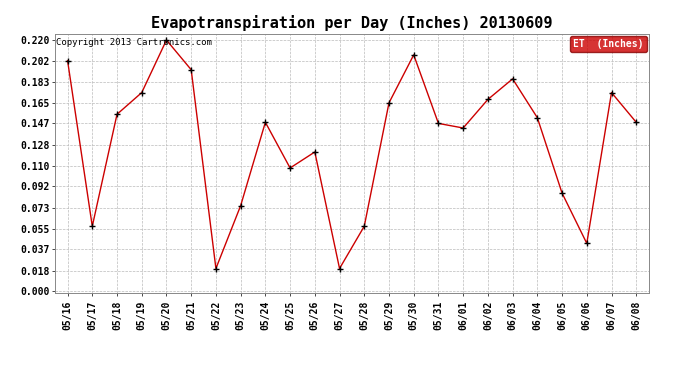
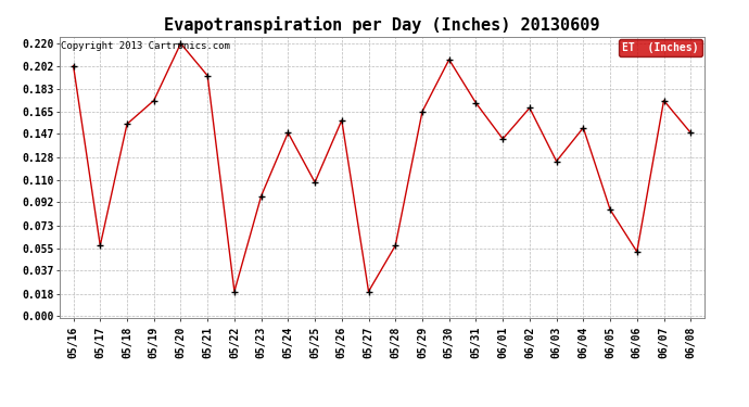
05/23: 0.075 -> 0.097
05/26: 0.122 -> 0.158
05/31: 0.147 -> 0.172
06/03: 0.186 -> 0.125
06/06: 0.042 -> 0.052
